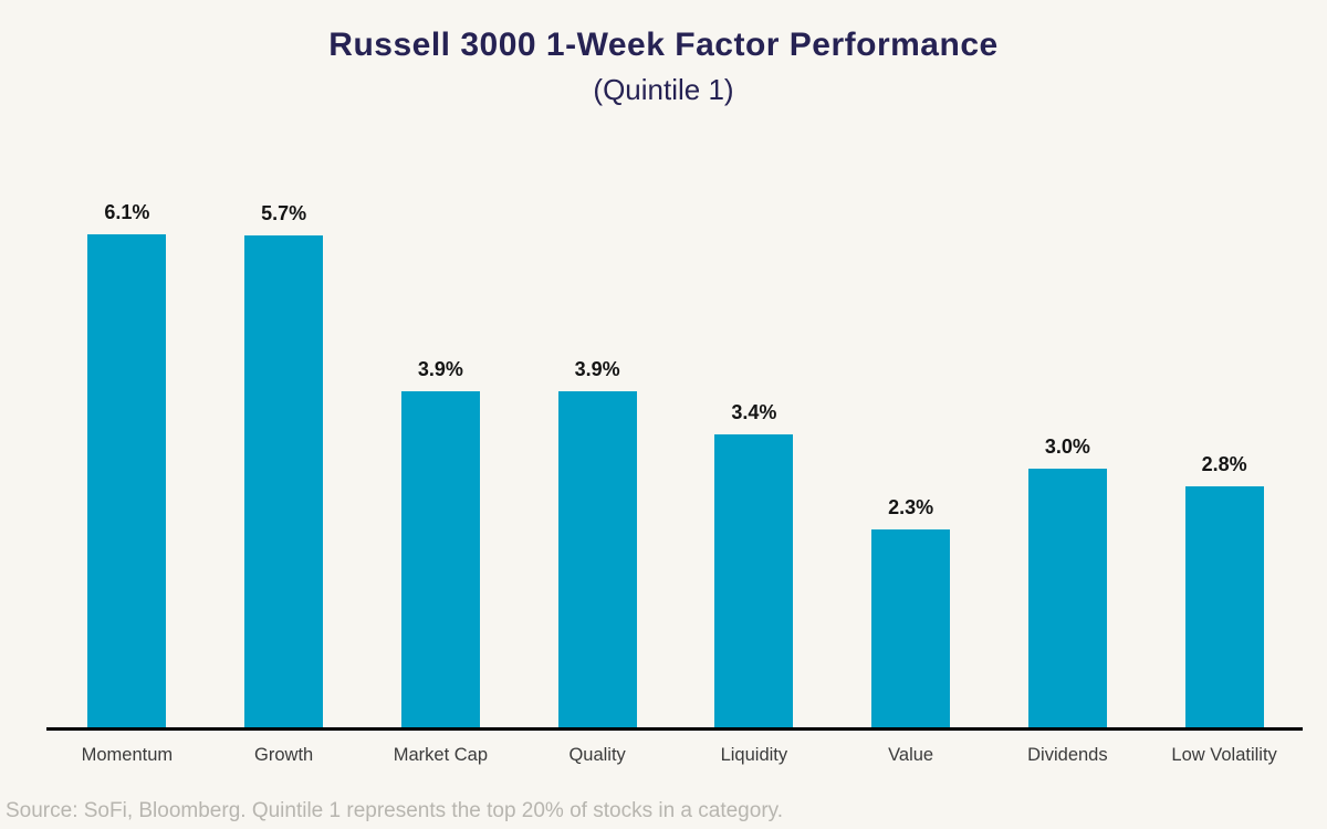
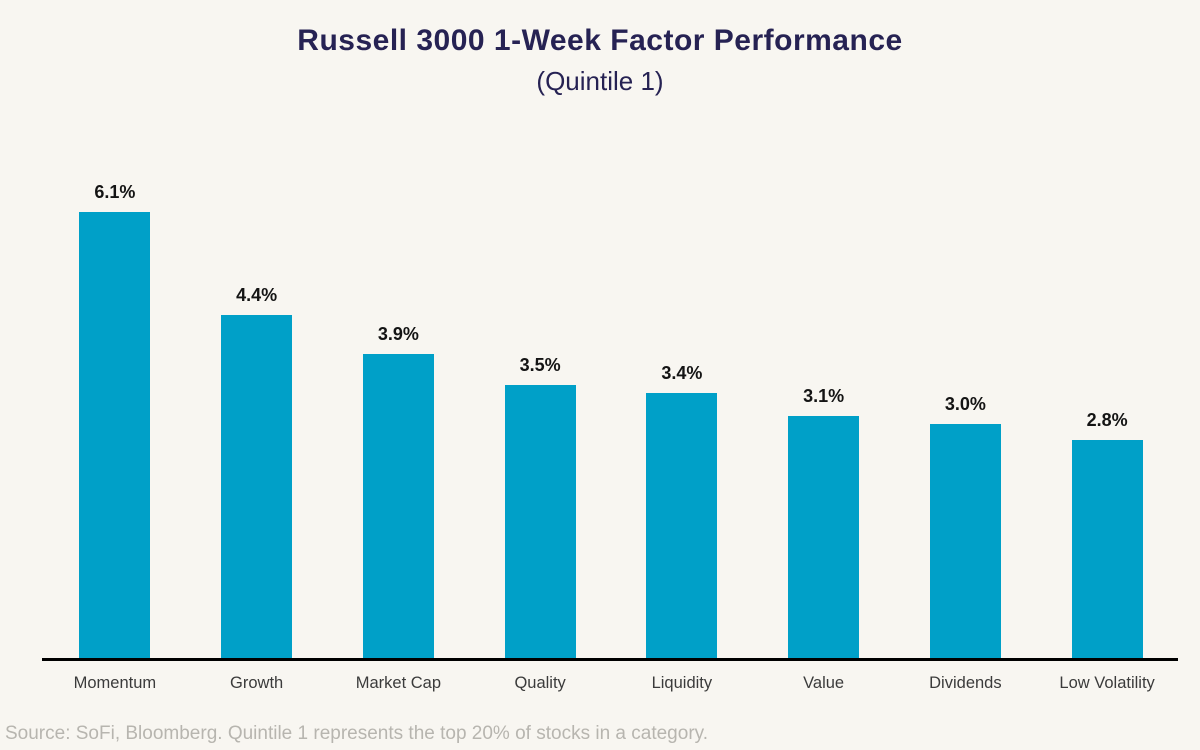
Growth: 5.7% -> 4.4%
Quality: 3.9% -> 3.5%
Value: 2.3% -> 3.1%
